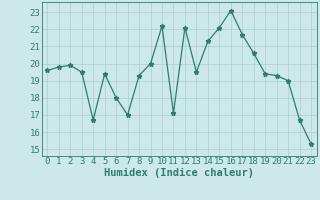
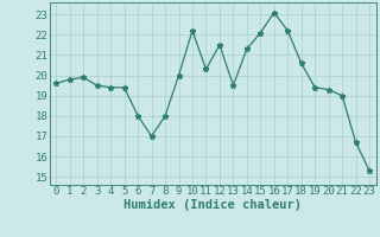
4: 16.7 -> 19.4
8: 19.3 -> 18.0
11: 17.1 -> 20.3
12: 22.1 -> 21.5
17: 21.7 -> 22.2
